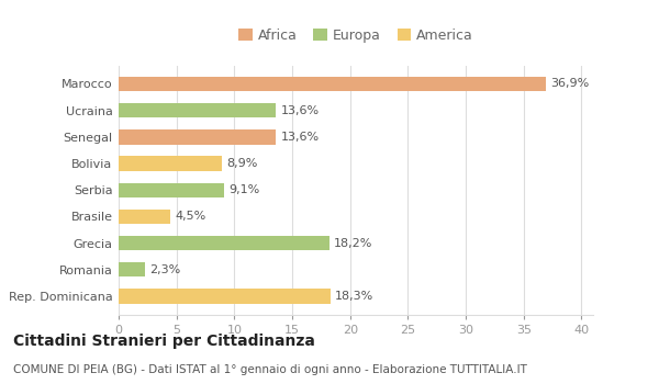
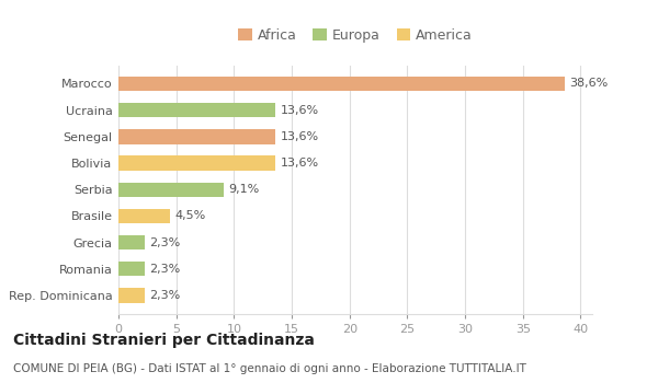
Marocco: 36,9% -> 38,6%
Bolivia: 8,9% -> 13,6%
Grecia: 18,2% -> 2,3%
Rep. Dominicana: 18,3% -> 2,3%
